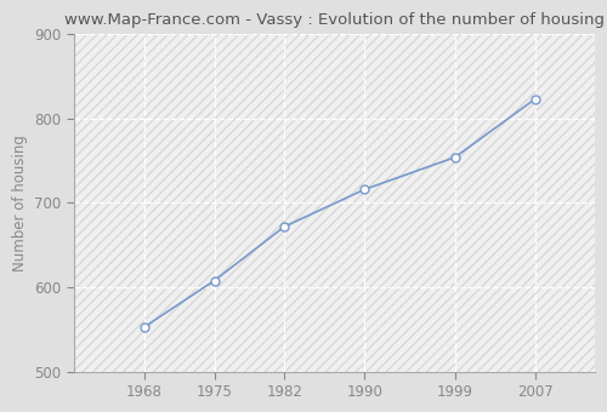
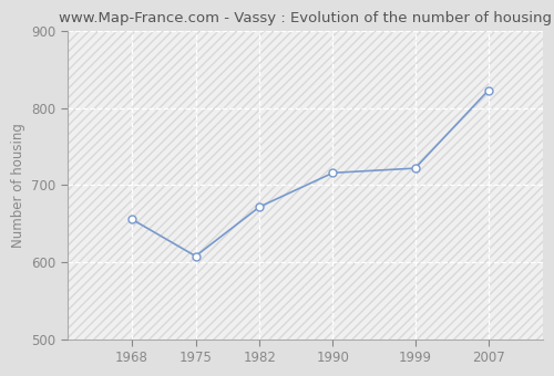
1968: 553 -> 656
1999: 754 -> 722
